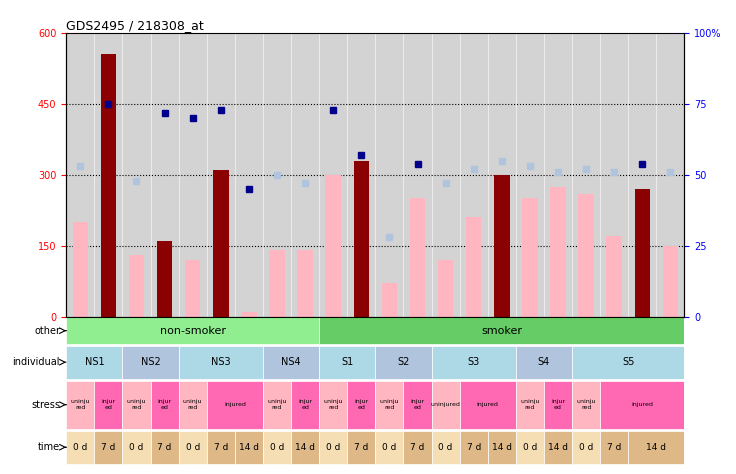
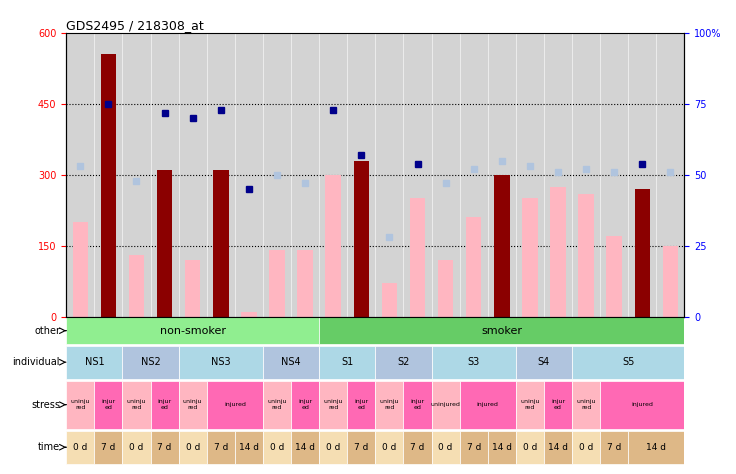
GSM122540: 160 -> 310
